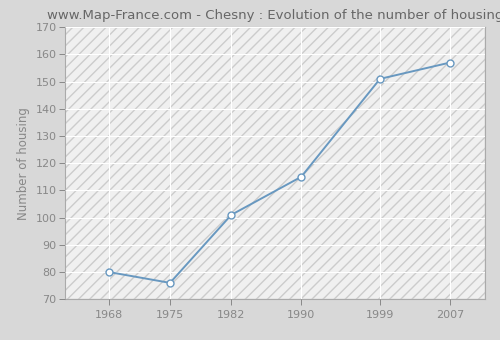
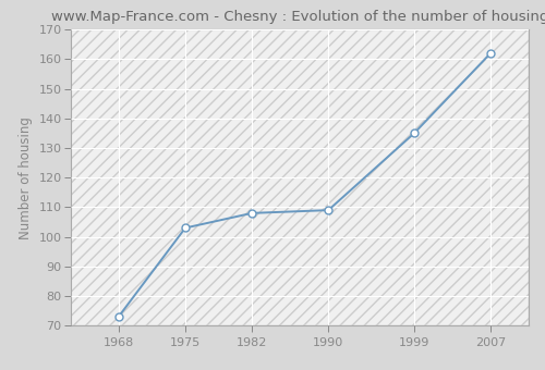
1968: 80 -> 73
1975: 76 -> 103
1982: 101 -> 108
1990: 115 -> 109
1999: 151 -> 135
2007: 157 -> 162
